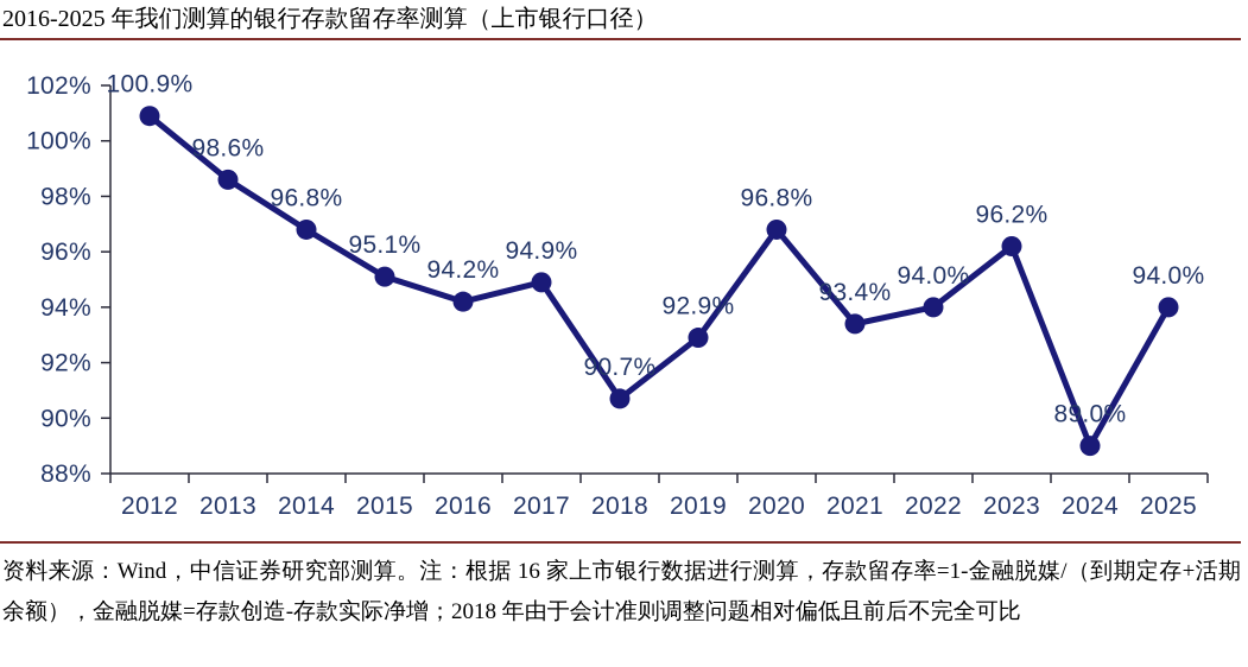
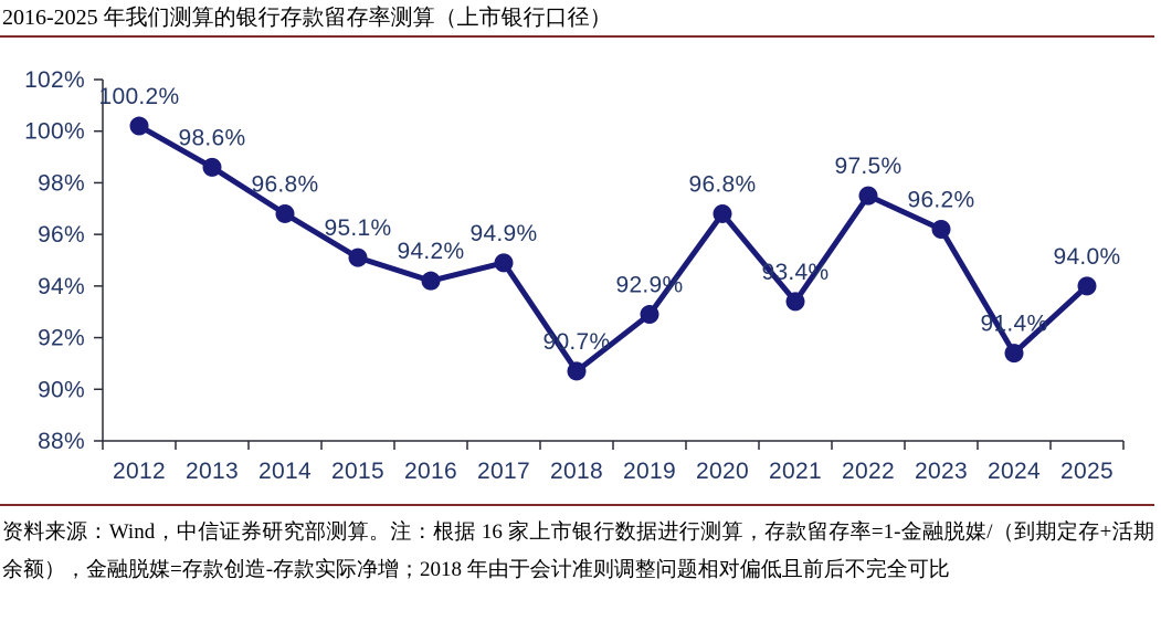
2012: 100.9% -> 100.2%
2022: 94.0% -> 97.5%
2024: 89.0% -> 91.4%
